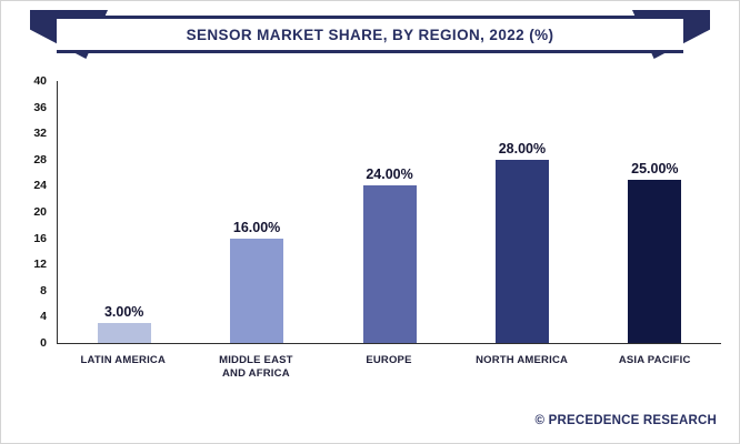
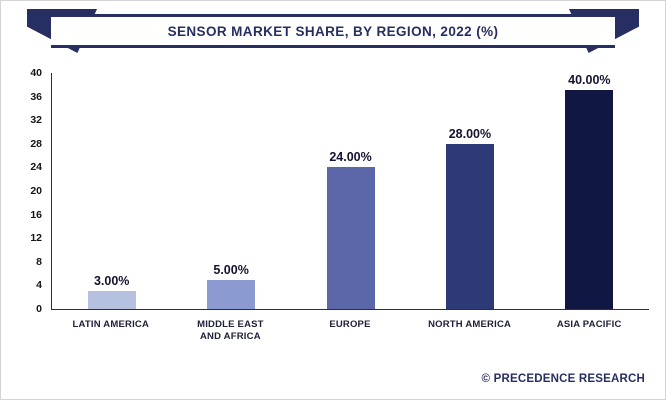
MIDDLE EAST AND AFRICA: 16.00% -> 5.00%
ASIA PACIFIC: 25.00% -> 40.00%
